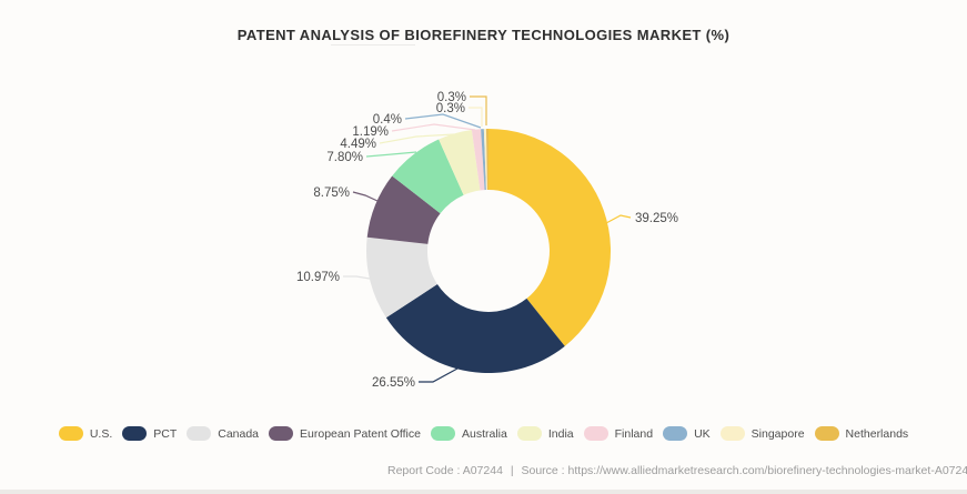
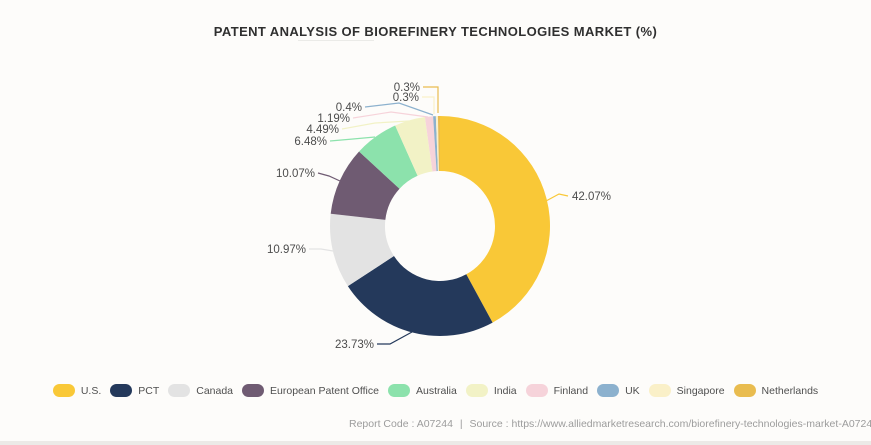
U.S.: 39.25% -> 42.07%
PCT: 26.55% -> 23.73%
European Patent Office: 8.75% -> 10.07%
Australia: 7.80% -> 6.48%
